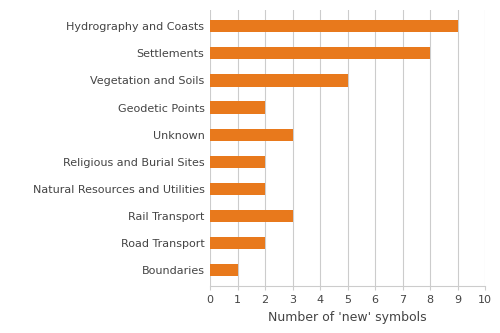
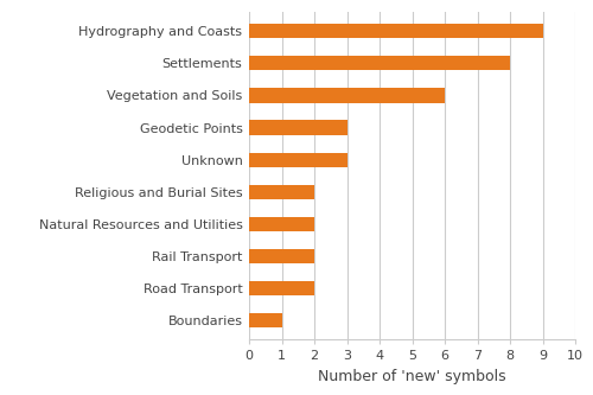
Vegetation and Soils: 5 -> 6
Geodetic Points: 2 -> 3
Rail Transport: 3 -> 2
